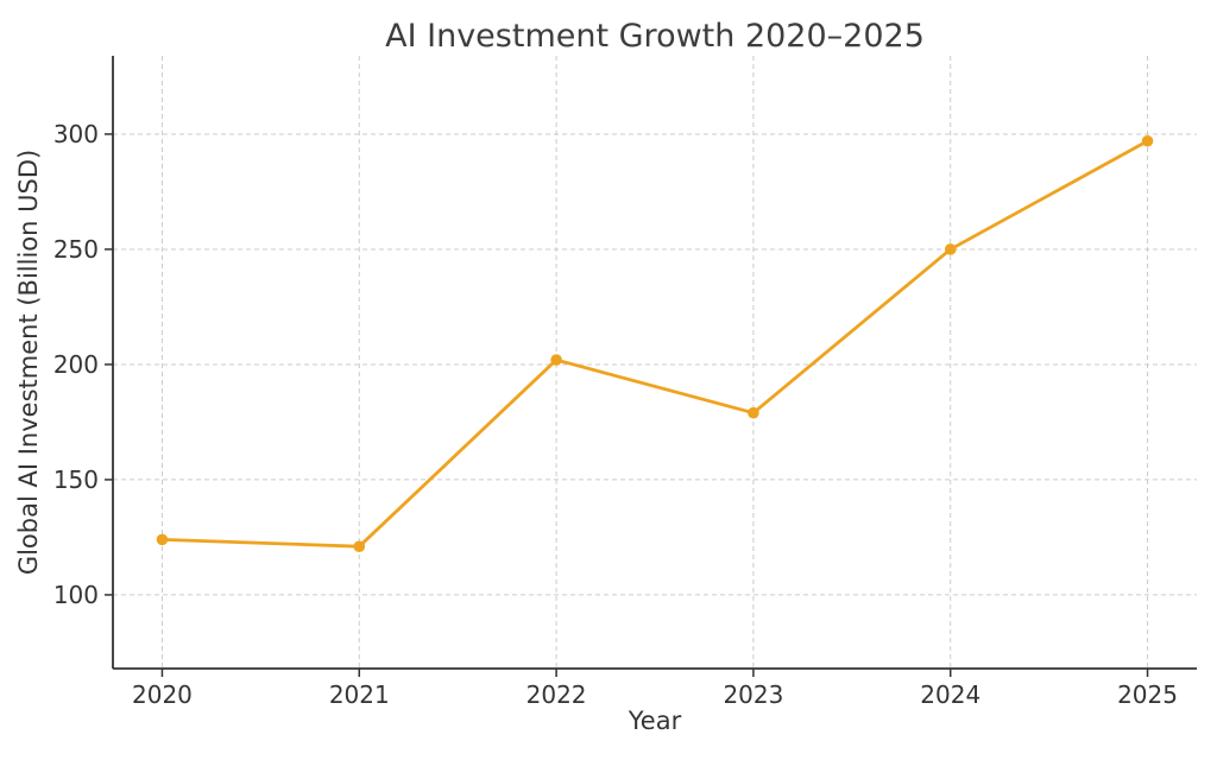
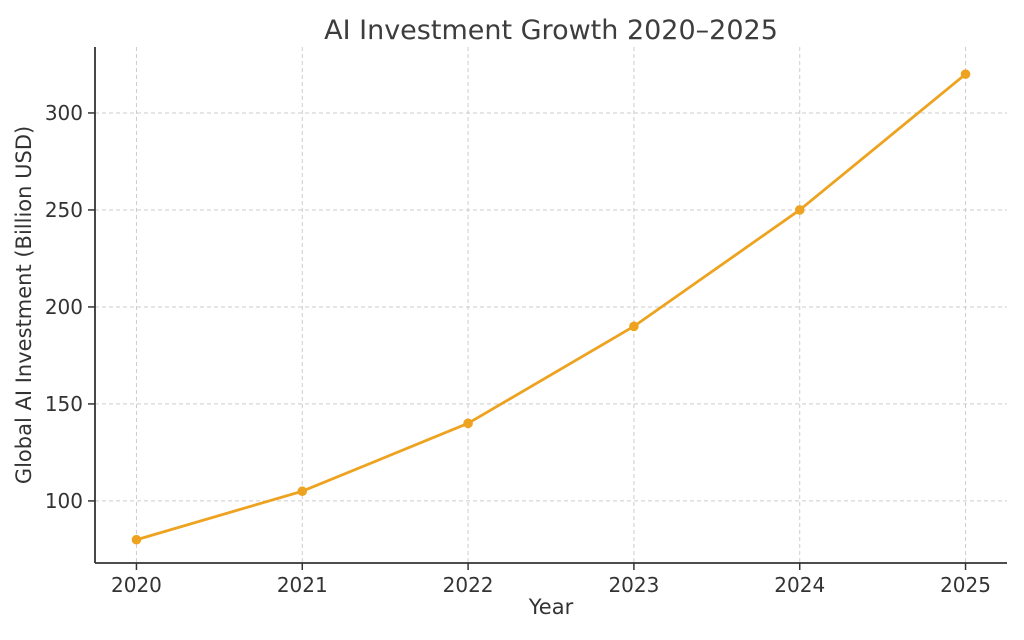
2020: 124 -> 80
2021: 121 -> 105
2022: 202 -> 140
2023: 179 -> 190
2025: 297 -> 320
